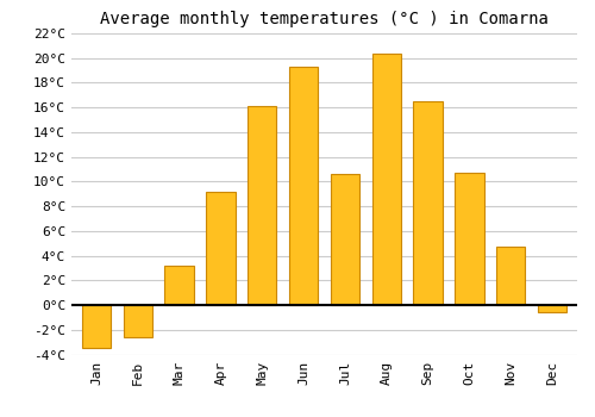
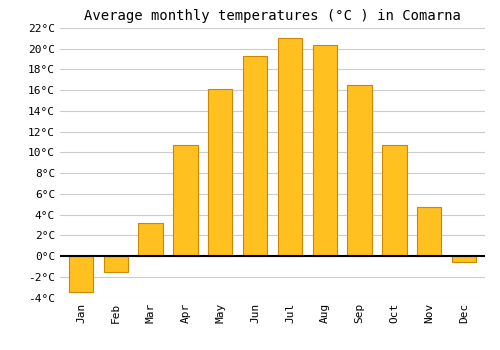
Feb: -2.6°C -> -1.5°C
Apr: 9.2°C -> 10.7°C
Jul: 10.6°C -> 21.0°C
